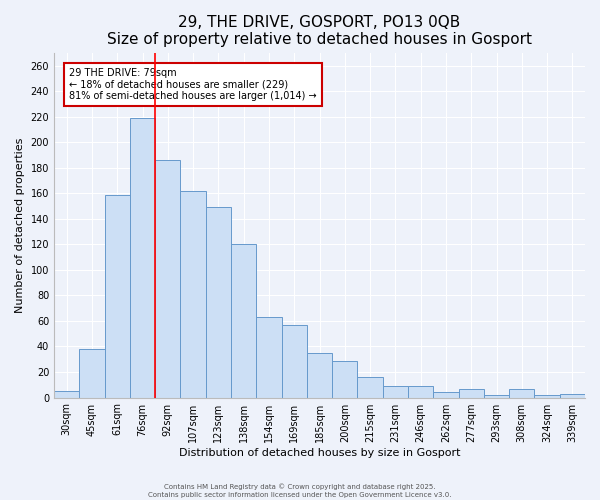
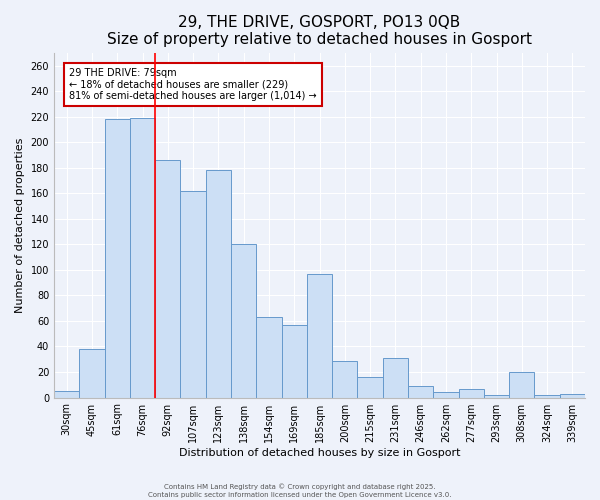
61sqm: 159 -> 218
123sqm: 149 -> 178
185sqm: 35 -> 97
231sqm: 9 -> 31
308sqm: 7 -> 20
